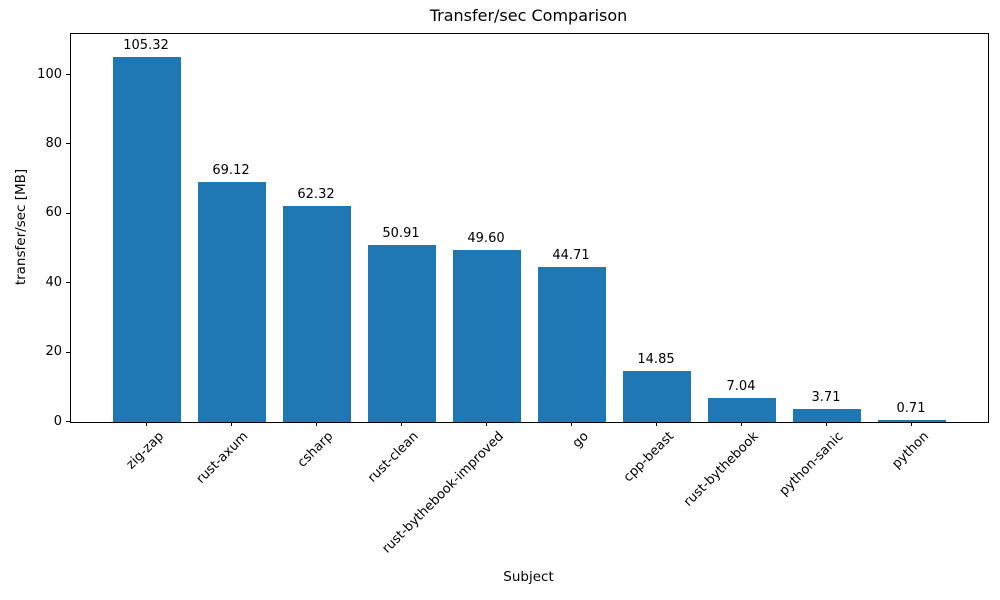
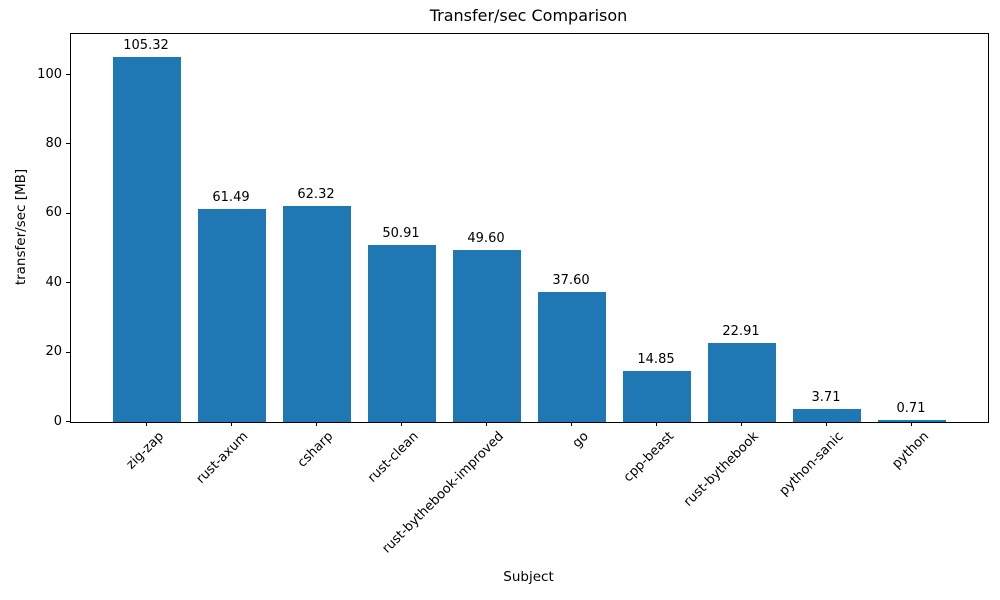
rust-axum: 69.12 -> 61.49
go: 44.71 -> 37.60
rust-bythebook: 7.04 -> 22.91
